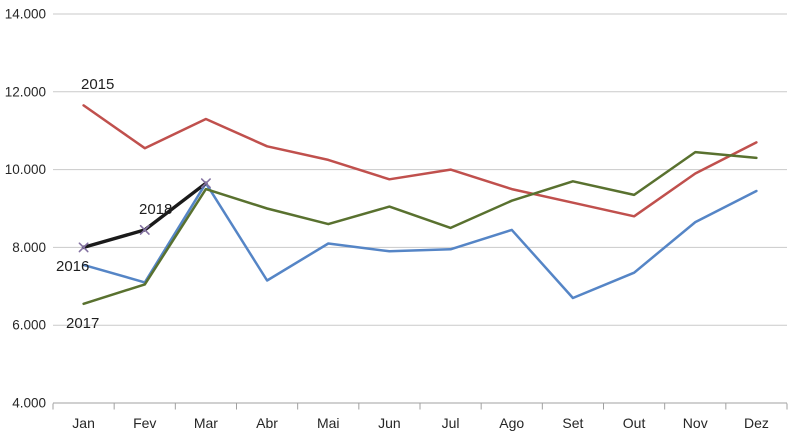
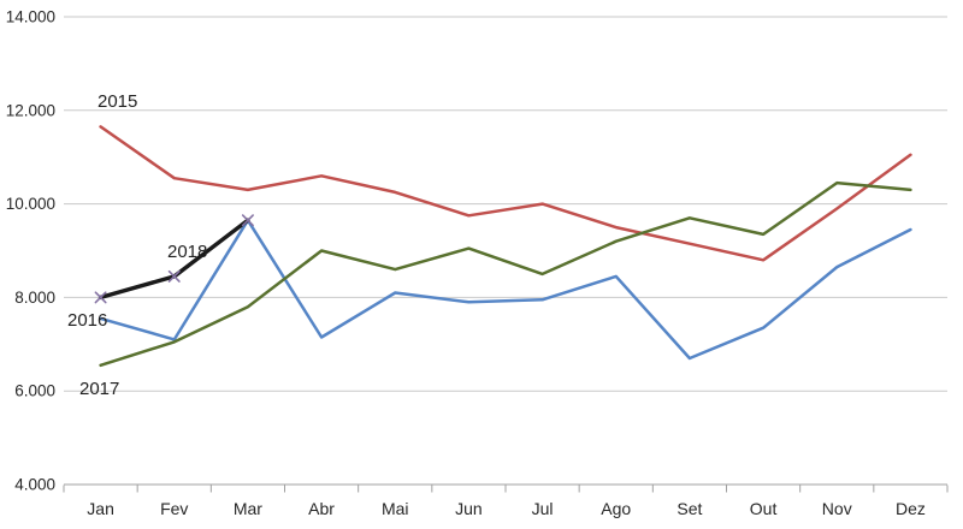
2015/Mar: 11300 -> 10300
2017/Mar: 9500 -> 7800
2015/Dez: 10700 -> 11000
